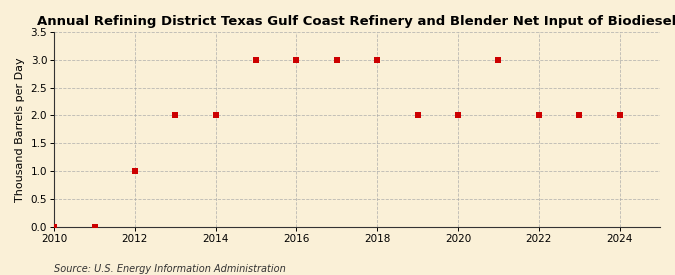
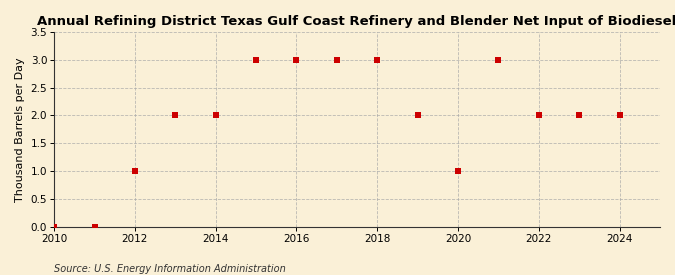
2020: 2 -> 1
